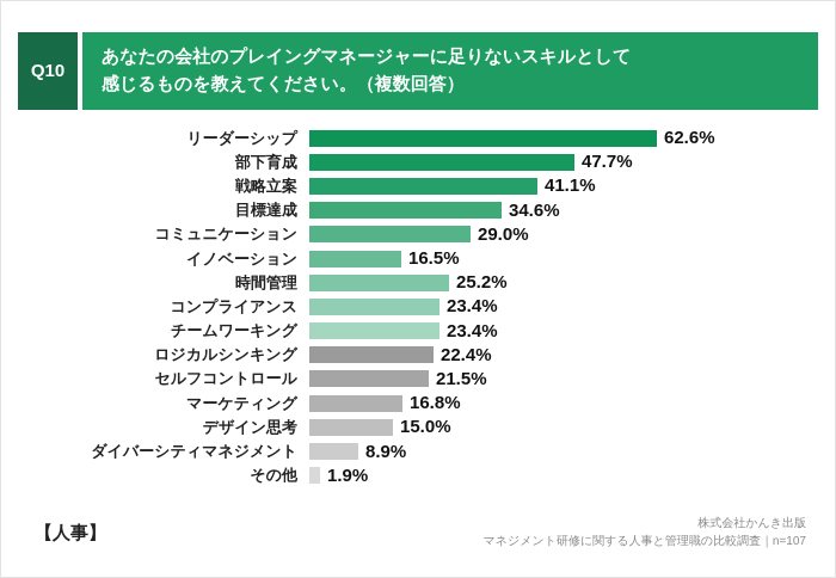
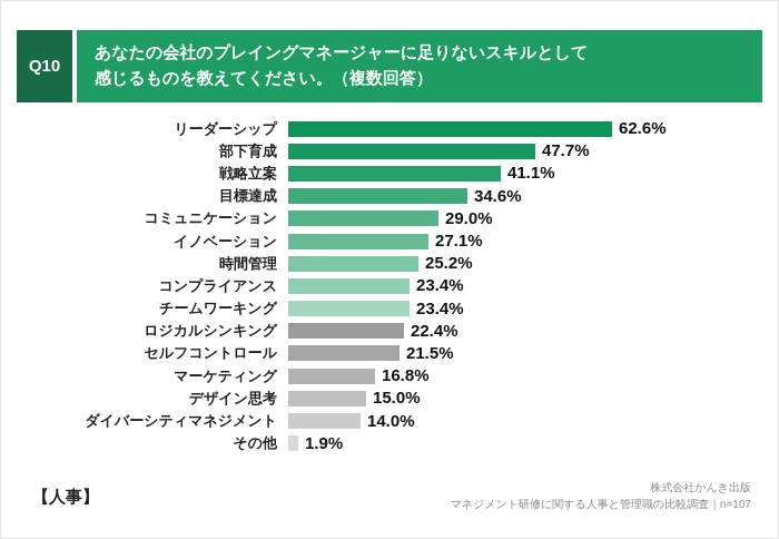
イノベーション: 16.5% -> 27.1%
ダイバーシティマネジメント: 8.9% -> 14.0%
